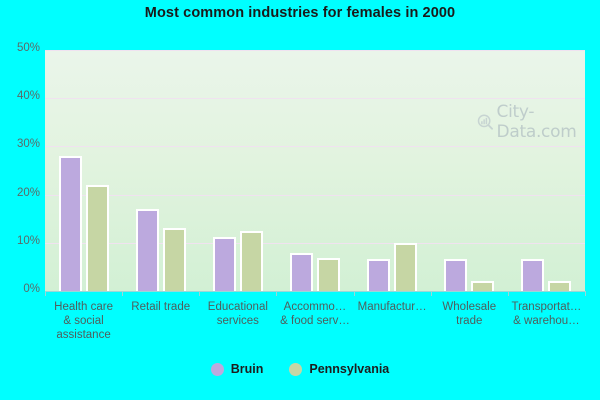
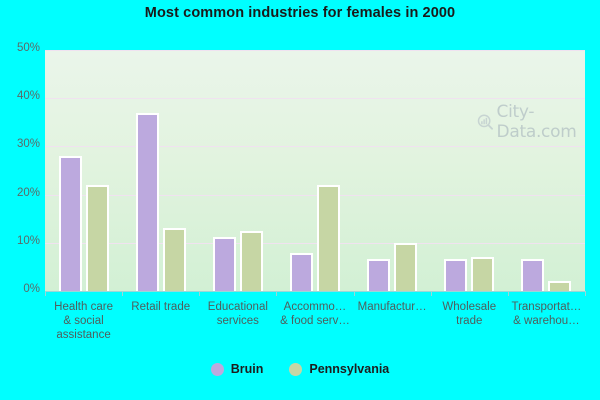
Bruin/Retail trade: 17% -> 37%
Pennsylvania/Accommo… & food serv…: 7% -> 22%
Pennsylvania/Wholesale trade: 2% -> 7%
